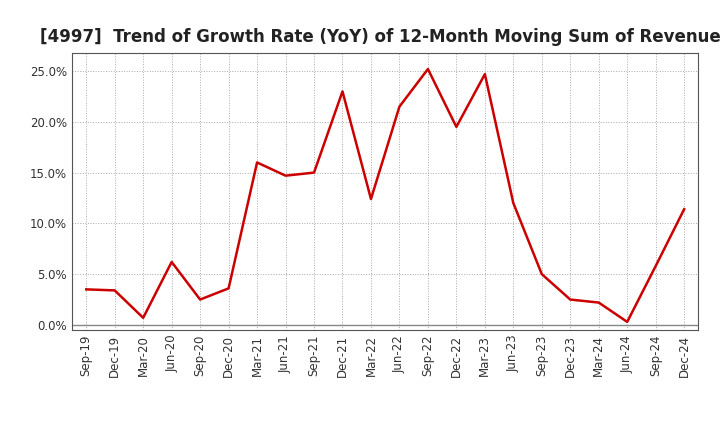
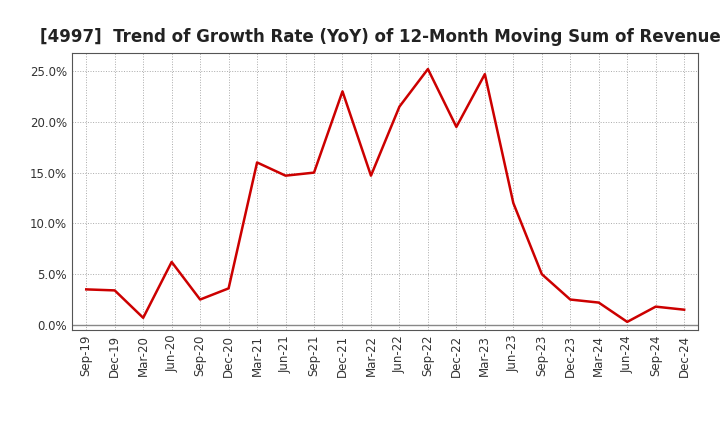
Mar-22: 12.4% -> 14.7%
Sep-24: 5.8% -> 1.8%
Dec-24: 11.4% -> 1.5%
